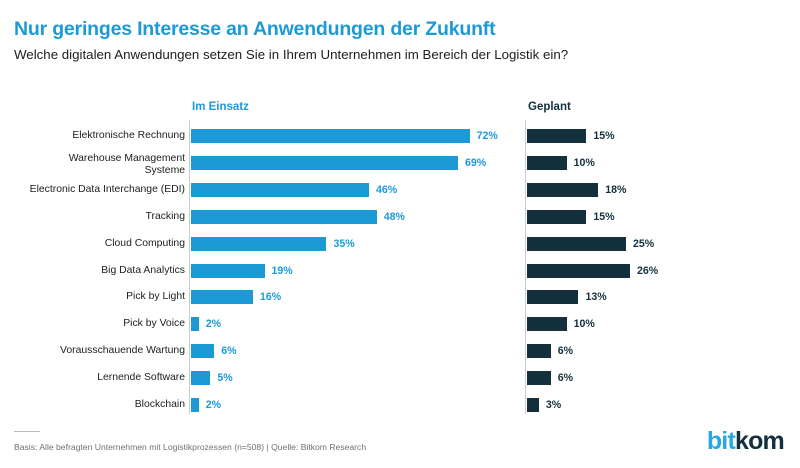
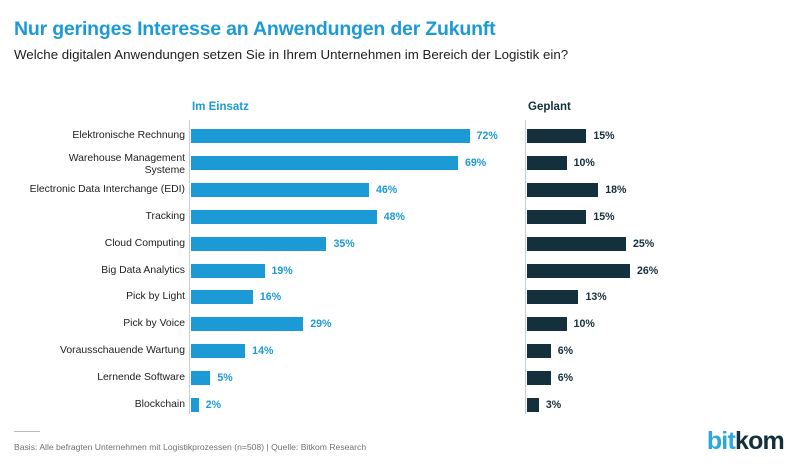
Im Einsatz/Pick by Voice: 2% -> 29%
Im Einsatz/Vorausschauende Wartung: 6% -> 14%
